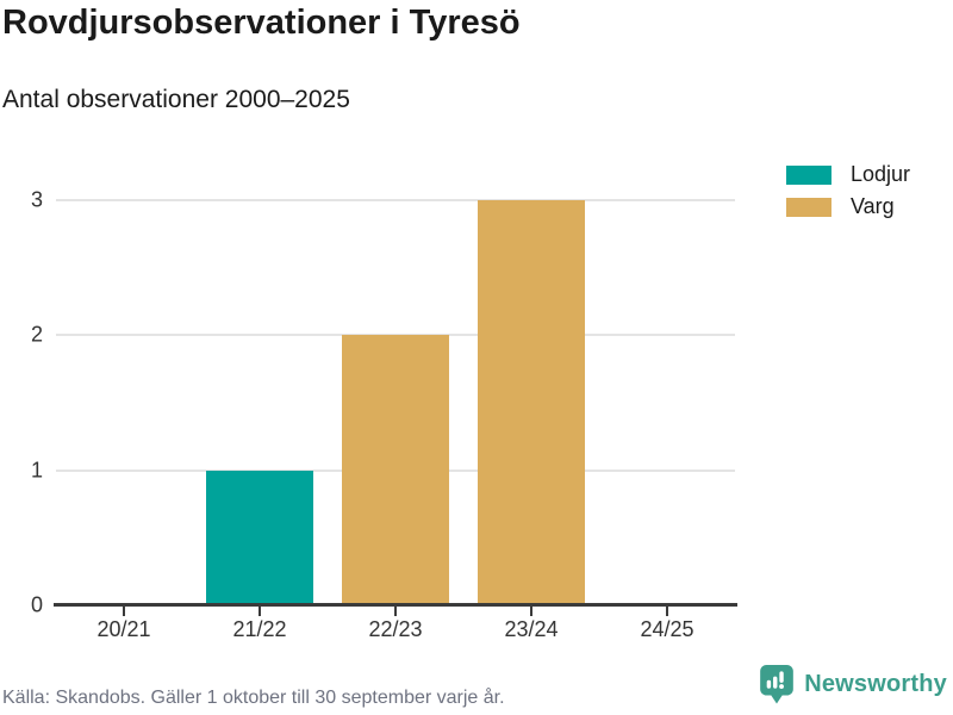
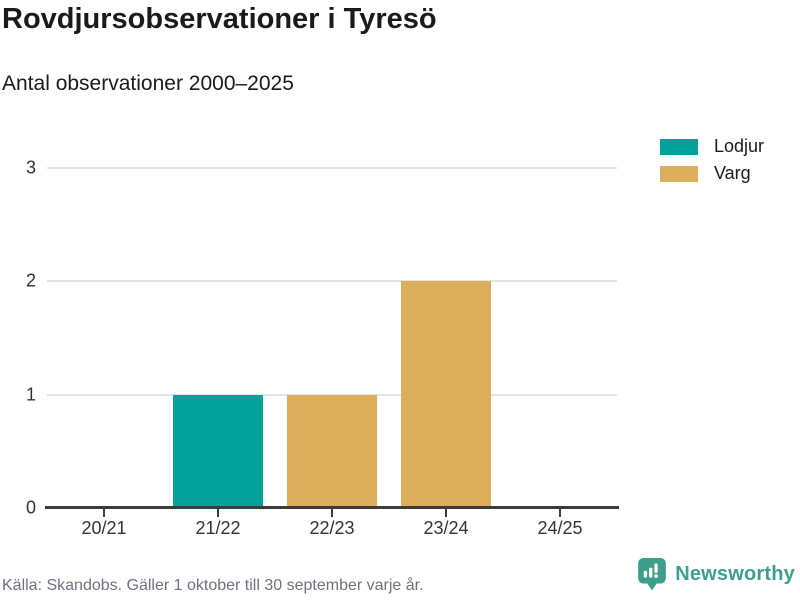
Varg/22/23: 2 -> 1
Varg/23/24: 3 -> 2
